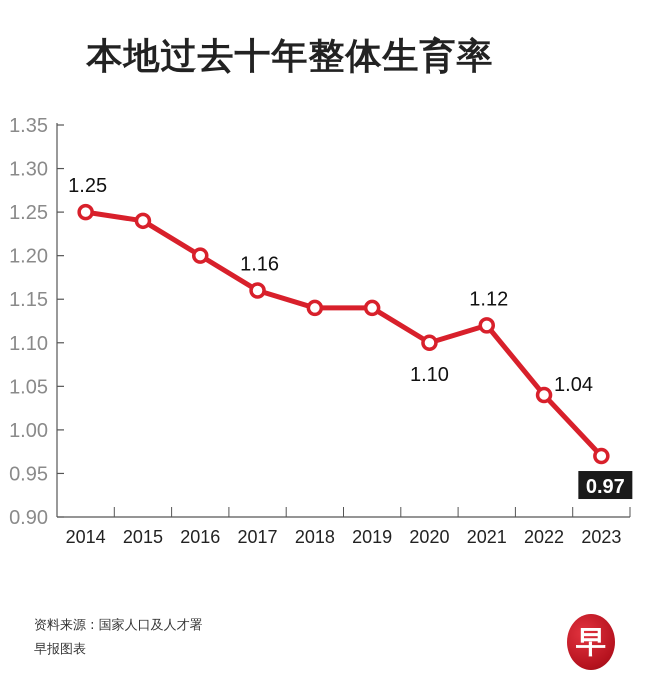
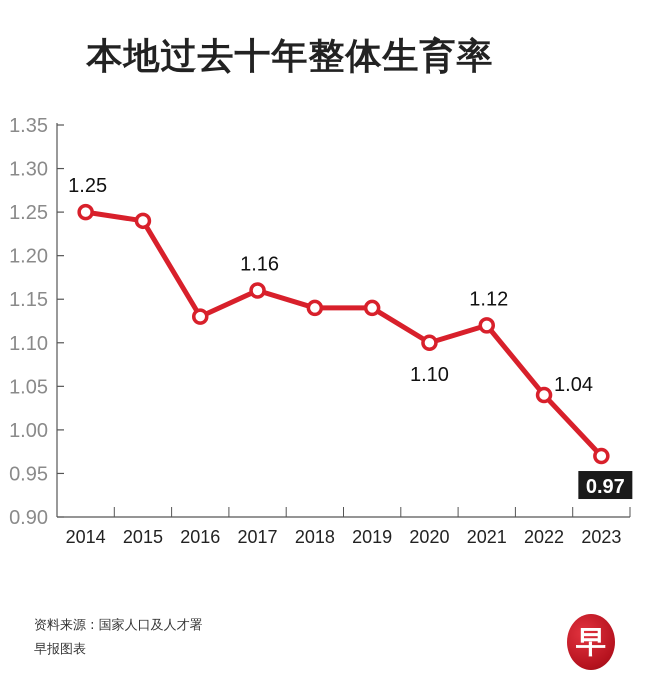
2016: 1.20 -> 1.13
